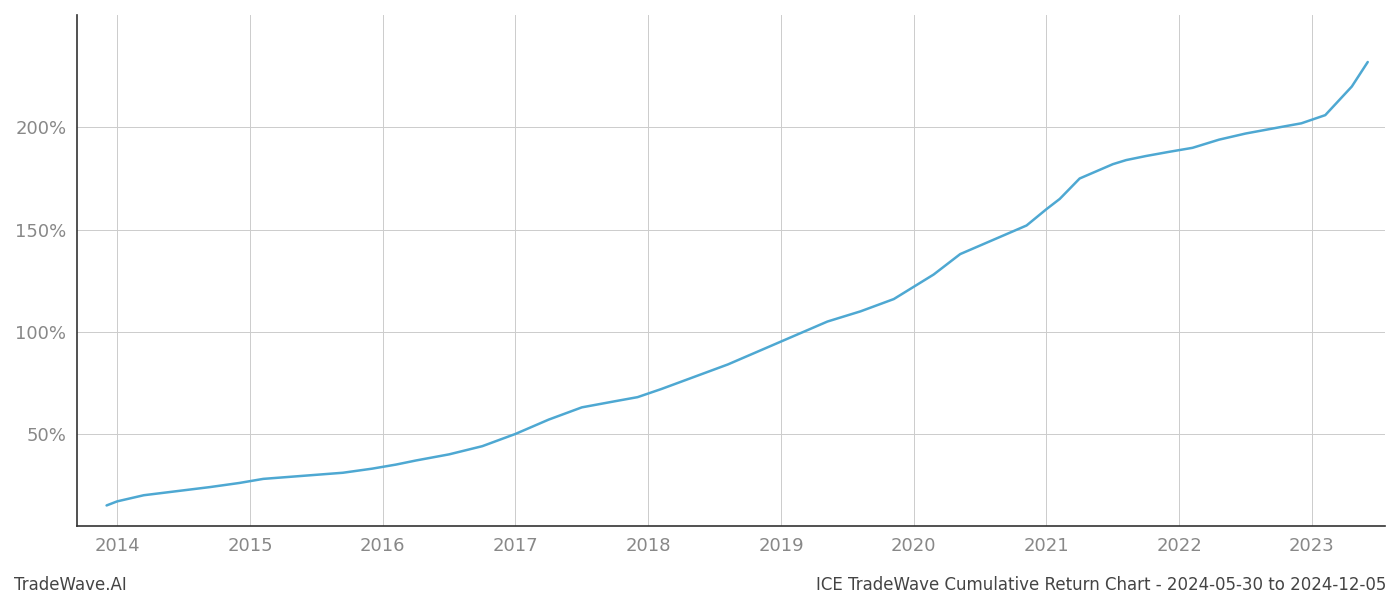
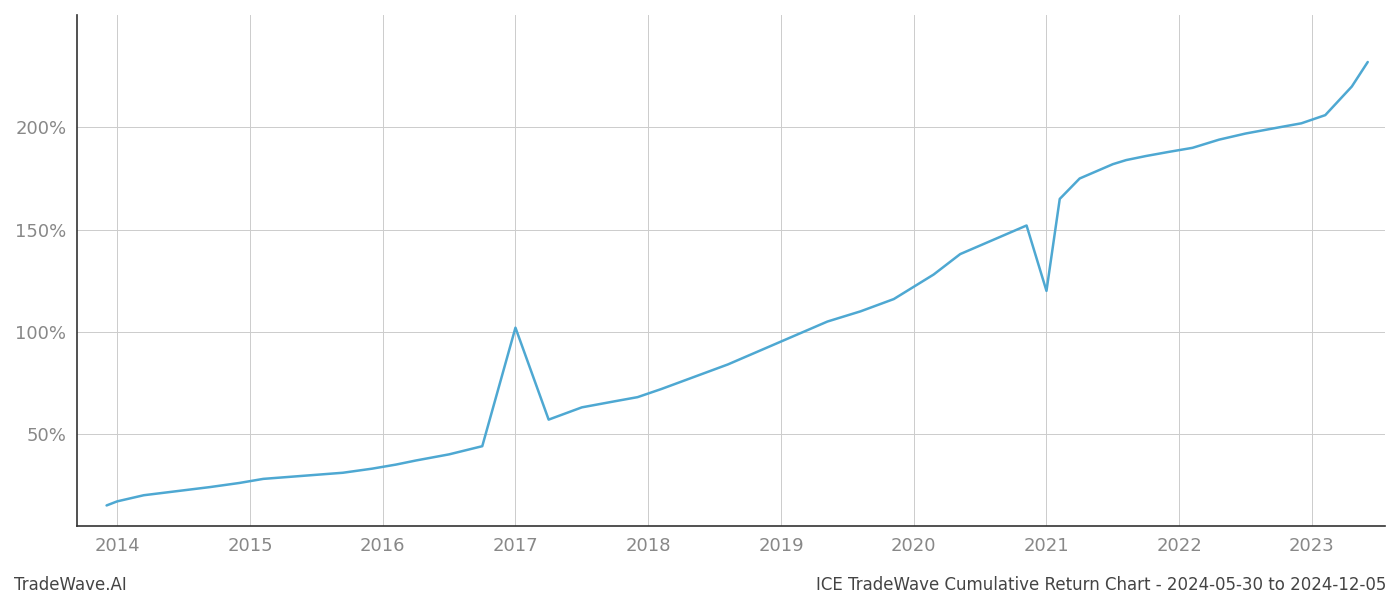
2017: 50% -> 102%
2021: 160% -> 120%
